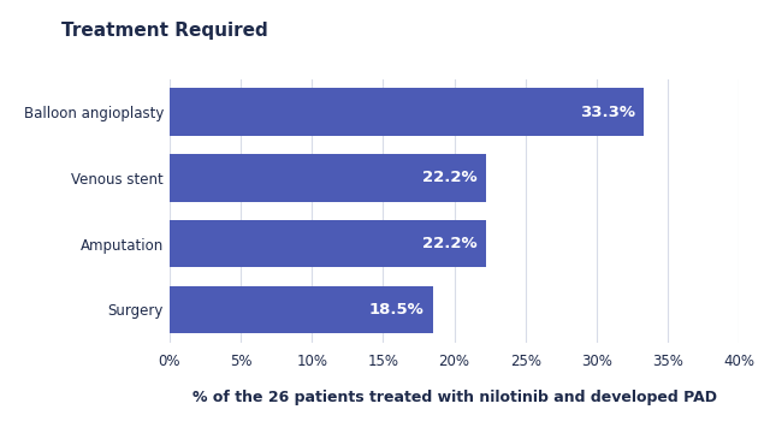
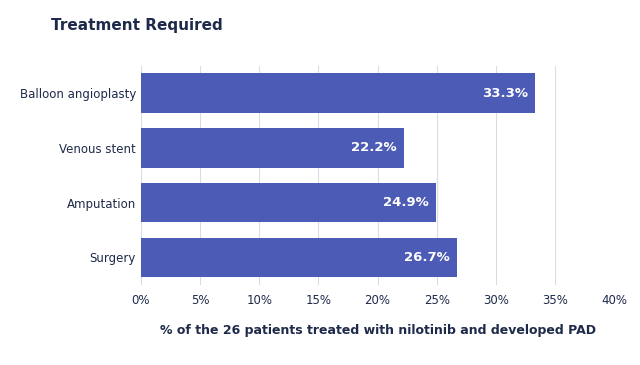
Amputation: 22.2% -> 24.9%
Surgery: 18.5% -> 26.7%
